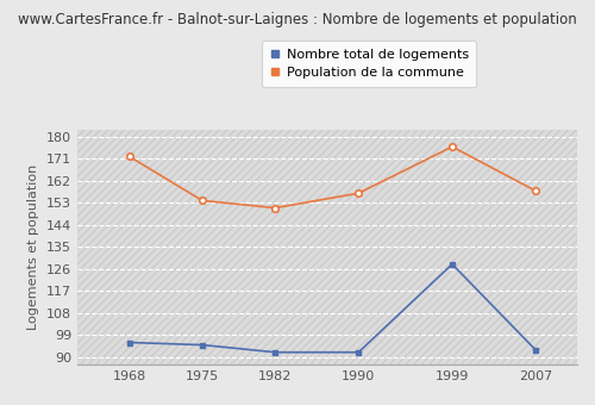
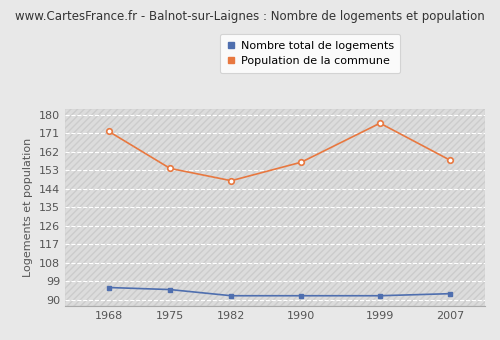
Population de la commune/1982: 151 -> 148
Nombre total de logements/1999: 128 -> 92
